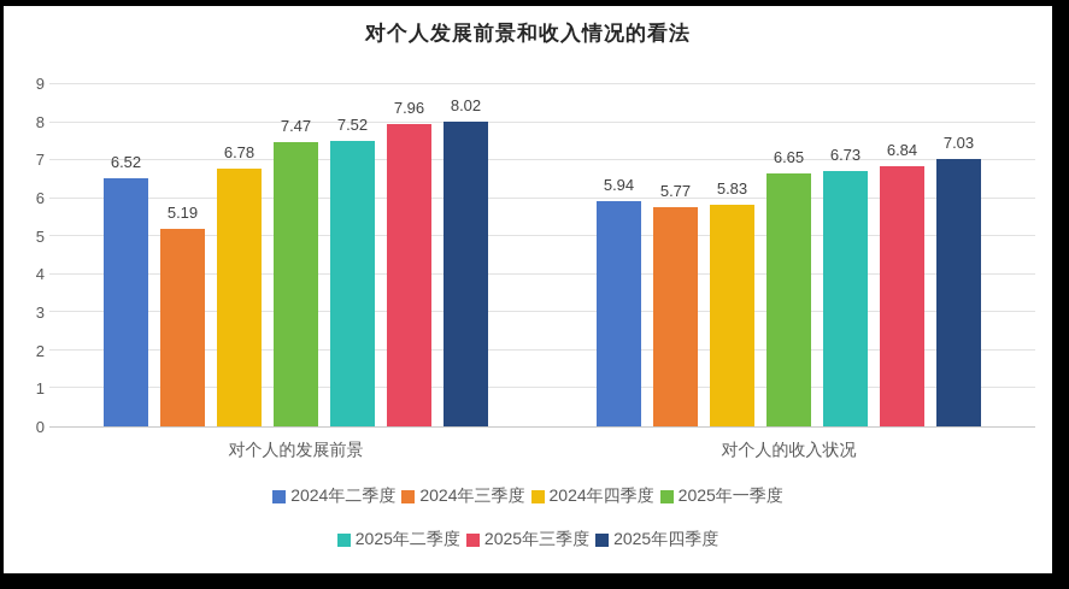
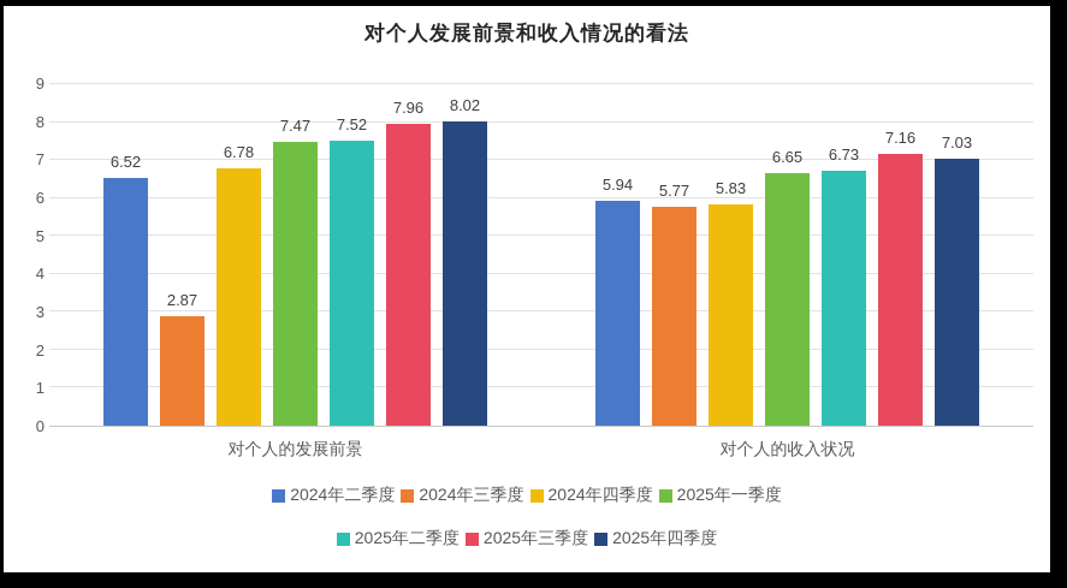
2024年三季度/对个人的发展前景: 5.19 -> 2.87
2025年三季度/对个人的收入状况: 6.84 -> 7.16
